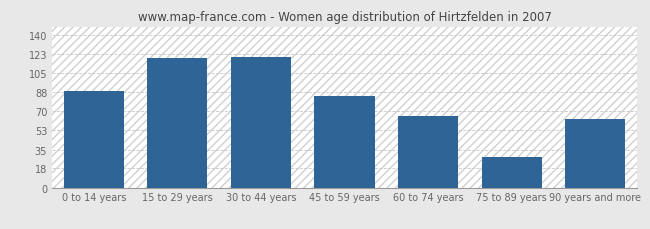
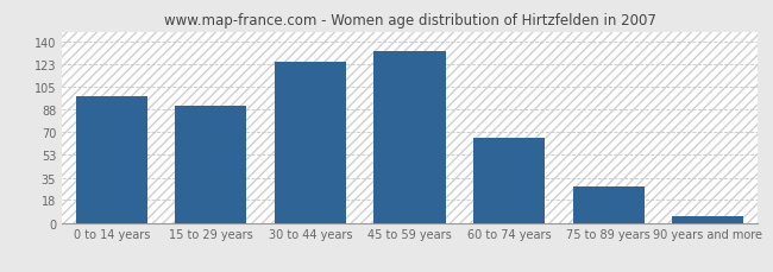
0 to 14 years: 89 -> 98
15 to 29 years: 119 -> 91
30 to 44 years: 120 -> 125
45 to 59 years: 84 -> 133
90 years and more: 63 -> 5
